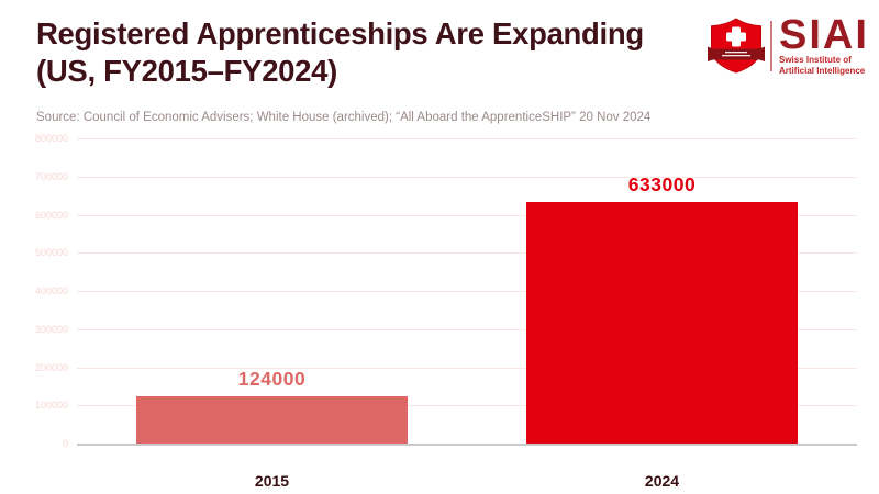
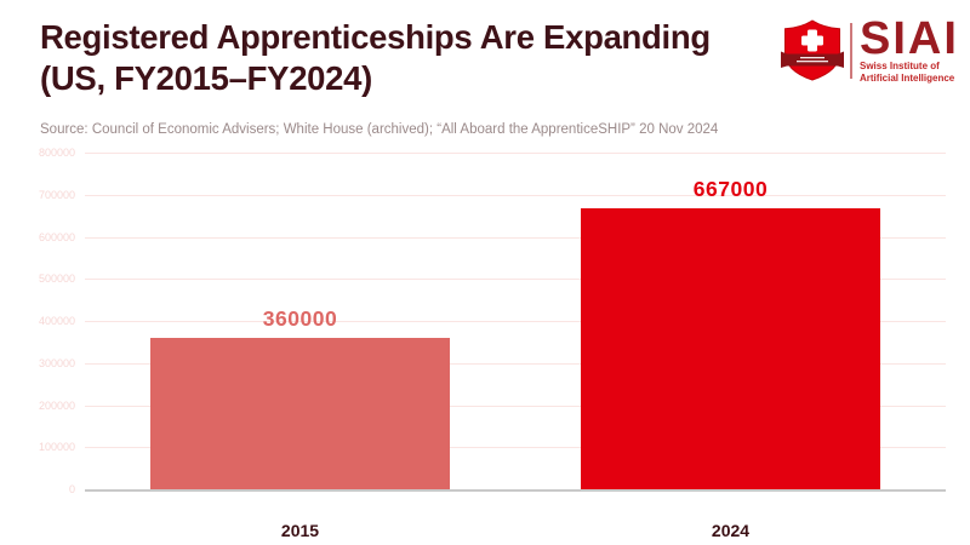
2015: 124000 -> 360000
2024: 633000 -> 667000
